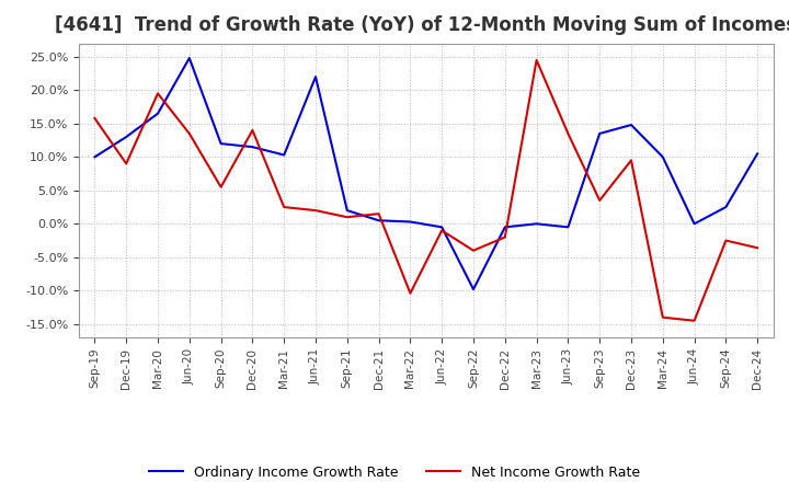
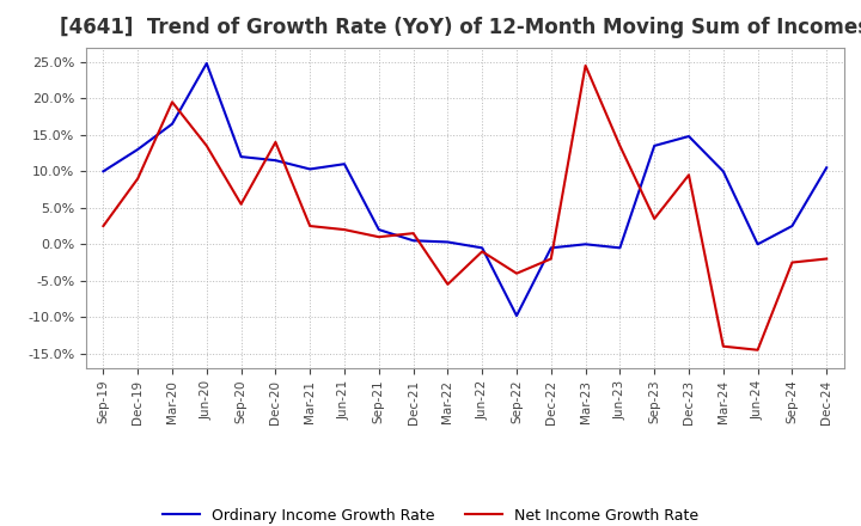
Net Income Growth Rate/Sep-19: 15.8% -> 2.5%
Ordinary Income Growth Rate/Jun-21: 22.0% -> 11.0%
Net Income Growth Rate/Mar-22: -10.4% -> -5.5%
Net Income Growth Rate/Dec-24: -3.6% -> -2.0%
